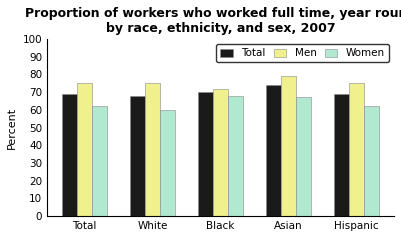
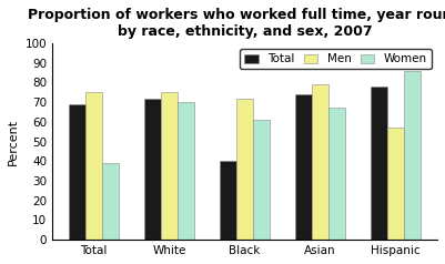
Women/Total: 62 -> 39
Total/White: 68 -> 72
Women/White: 60 -> 70
Total/Black: 70 -> 40
Women/Black: 68 -> 61
Total/Hispanic: 69 -> 78
Men/Hispanic: 75 -> 57
Women/Hispanic: 62 -> 86
